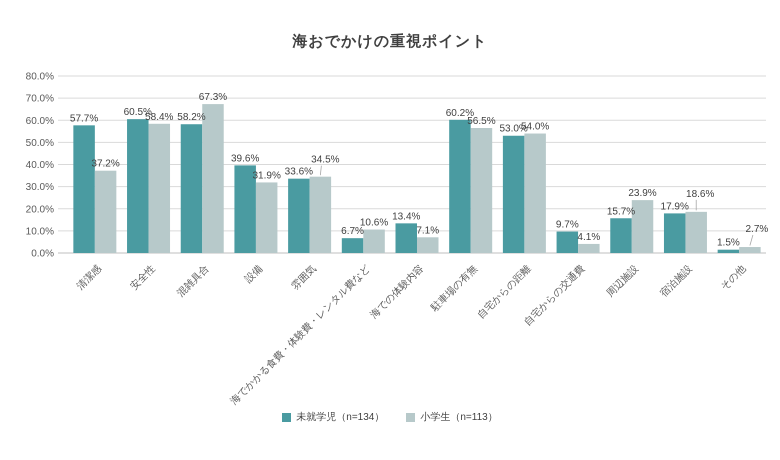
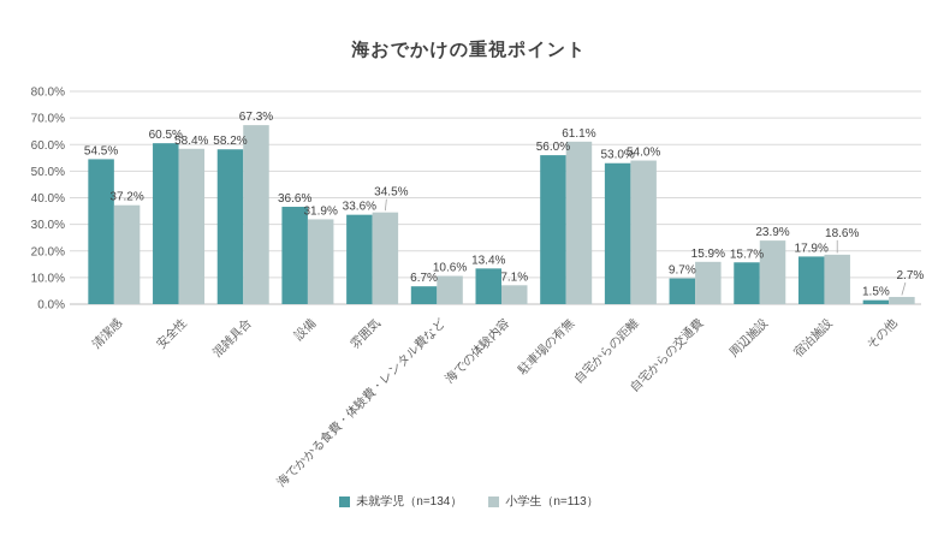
未就学児（n=134）/清潔感: 57.7% -> 54.5%
未就学児（n=134）/設備: 39.6% -> 36.6%
未就学児（n=134）/駐車場の有無: 60.2% -> 56.0%
小学生（n=113）/駐車場の有無: 56.5% -> 61.1%
小学生（n=113）/自宅からの交通費: 4.1% -> 15.9%
